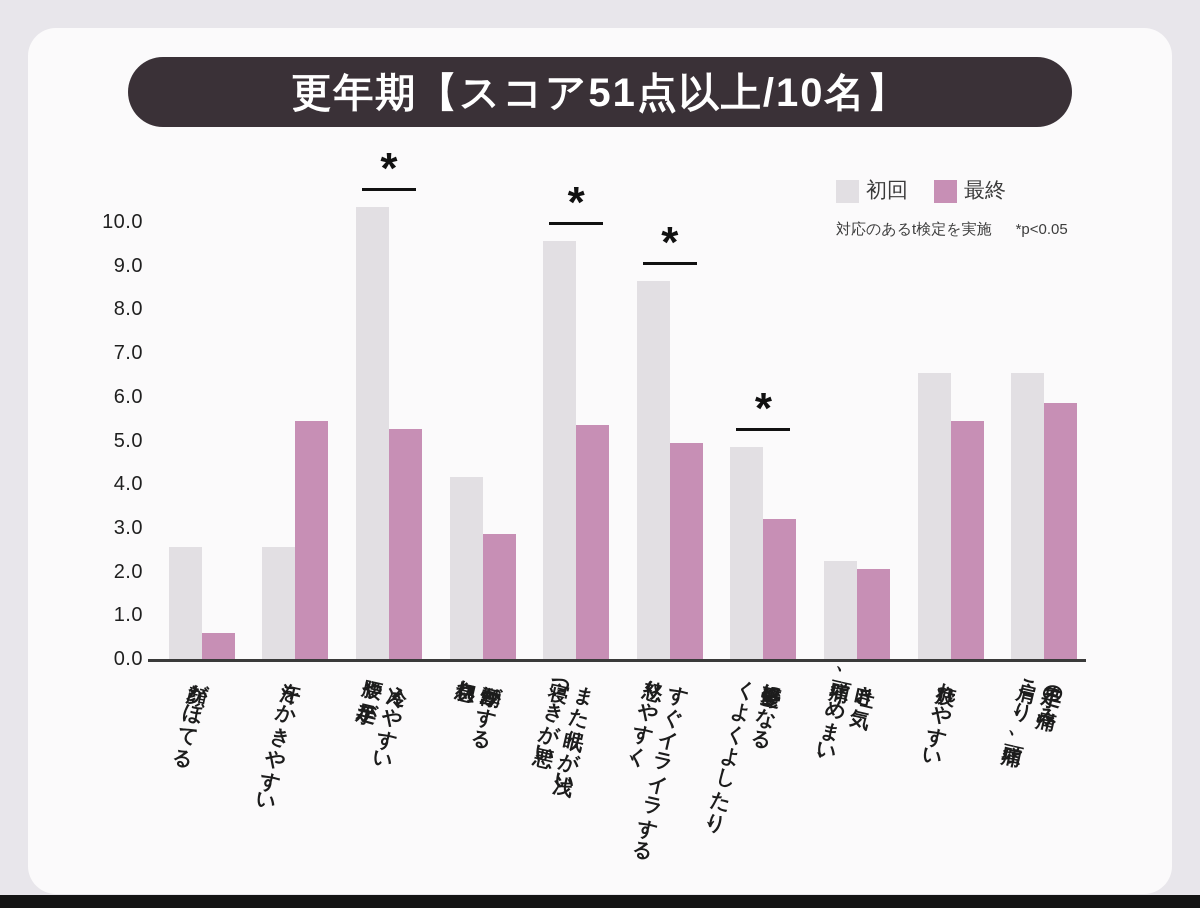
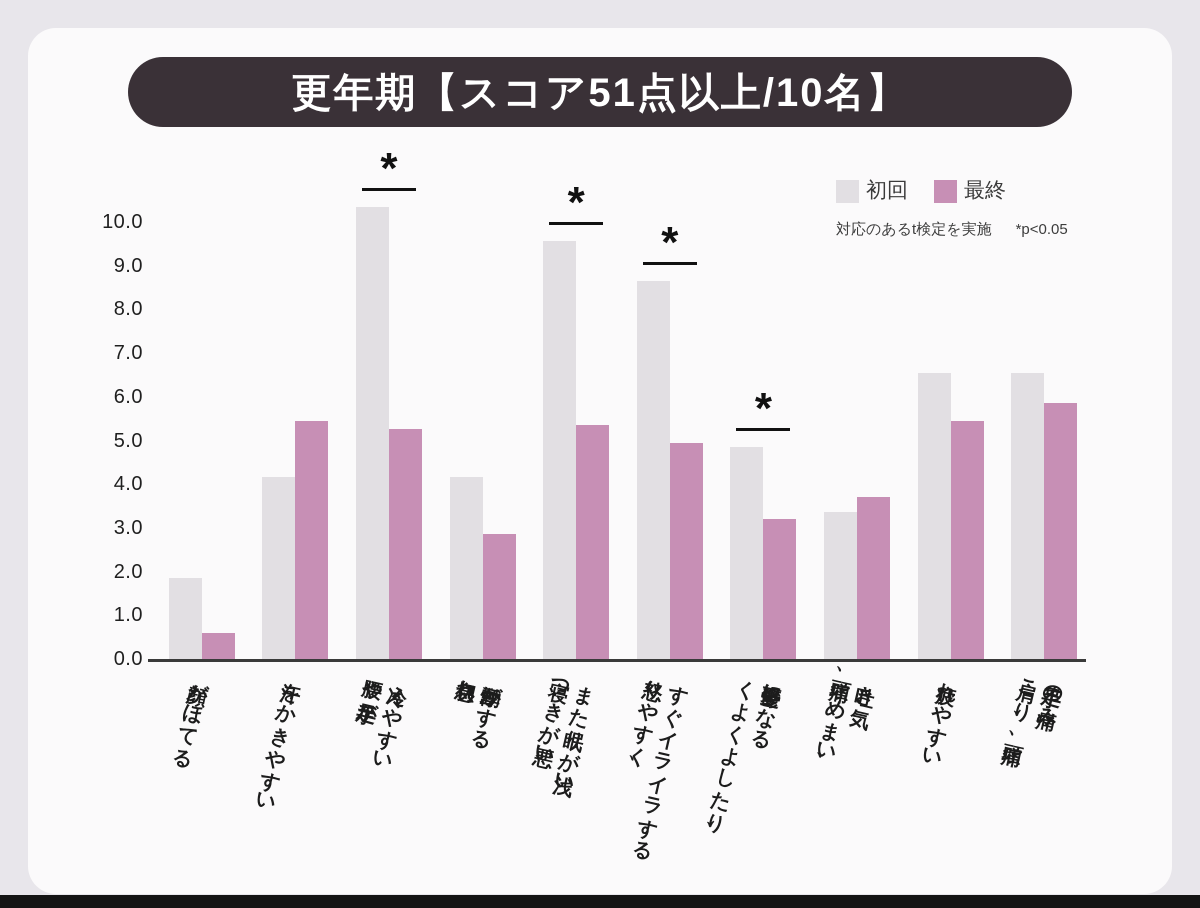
初回/顔がほてる: 2.6 -> 1.9
初回/汗をかきやすい: 2.6 -> 4.2
初回/頭痛、めまい、 吐き気: 2.3 -> 3.4
最終/頭痛、めまい、 吐き気: 2.1 -> 3.8
